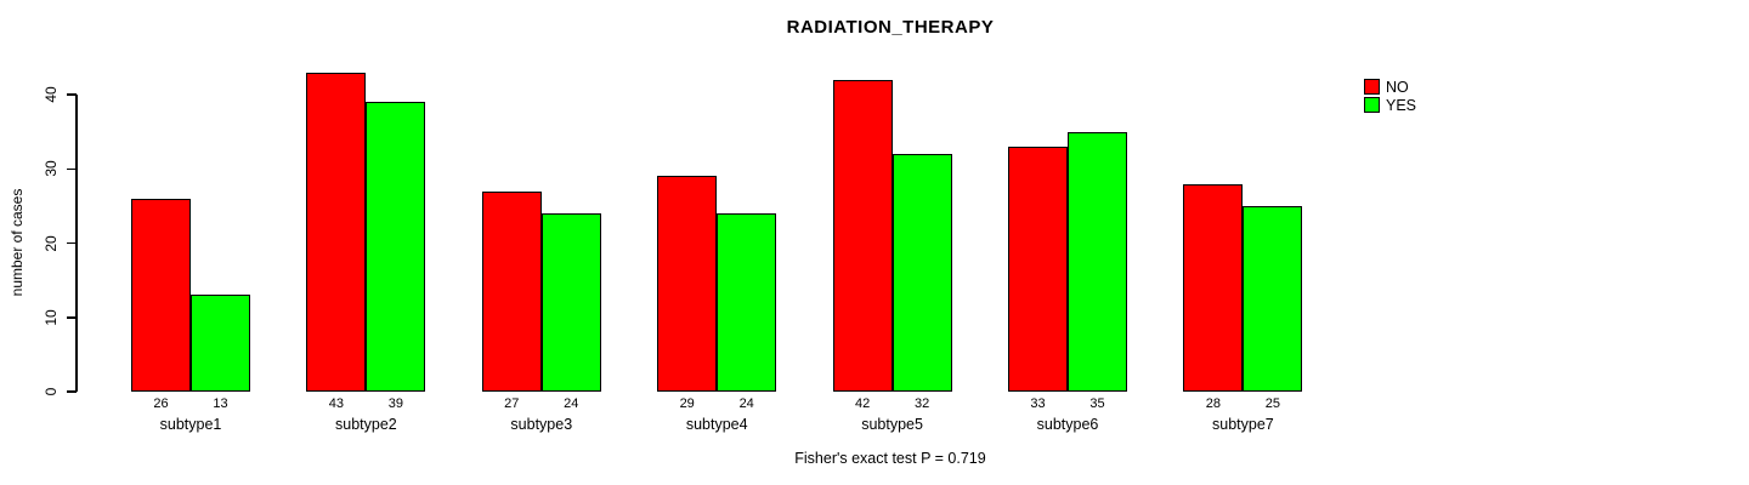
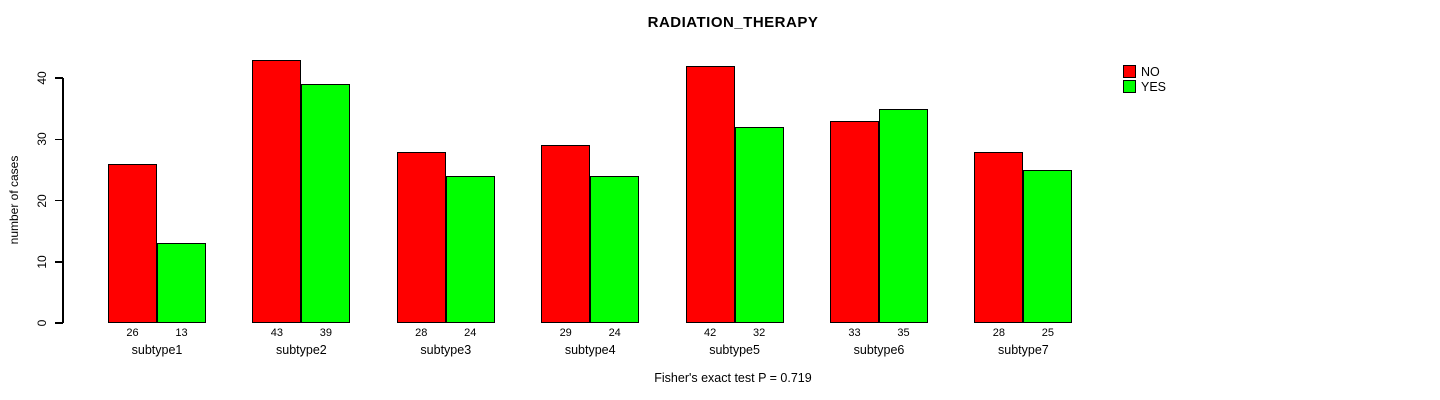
NO/subtype3: 27 -> 28
